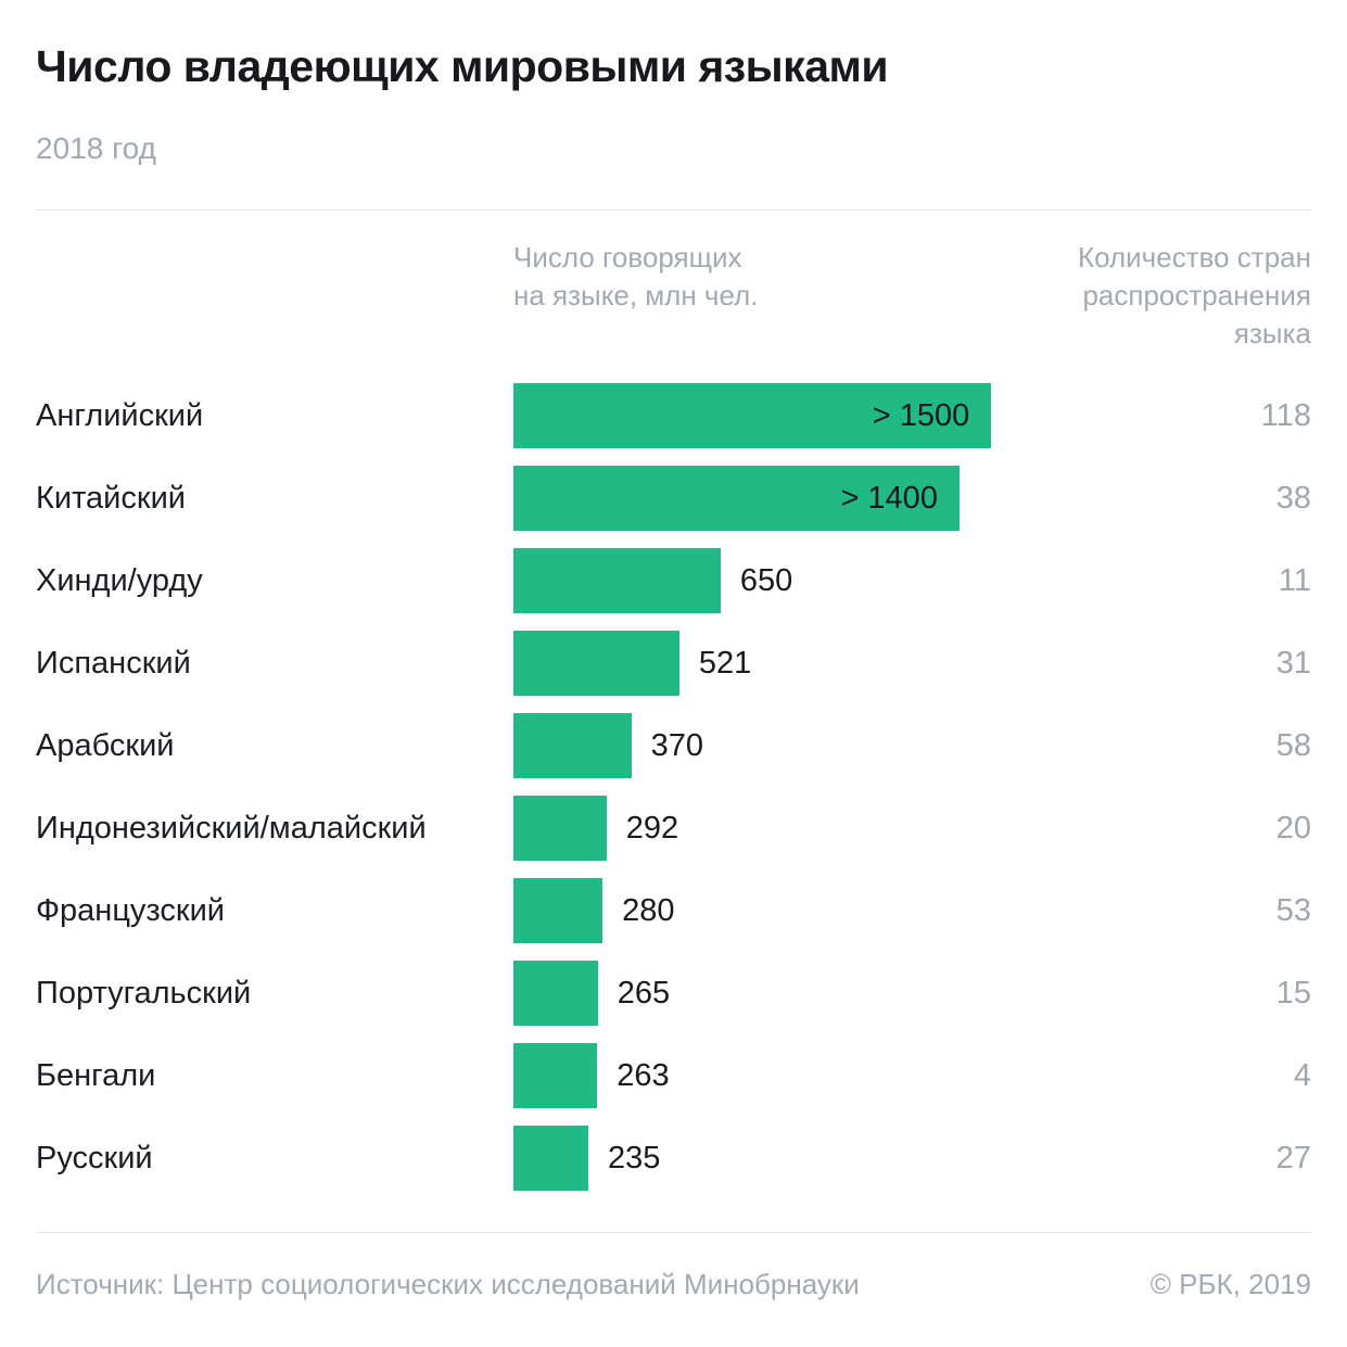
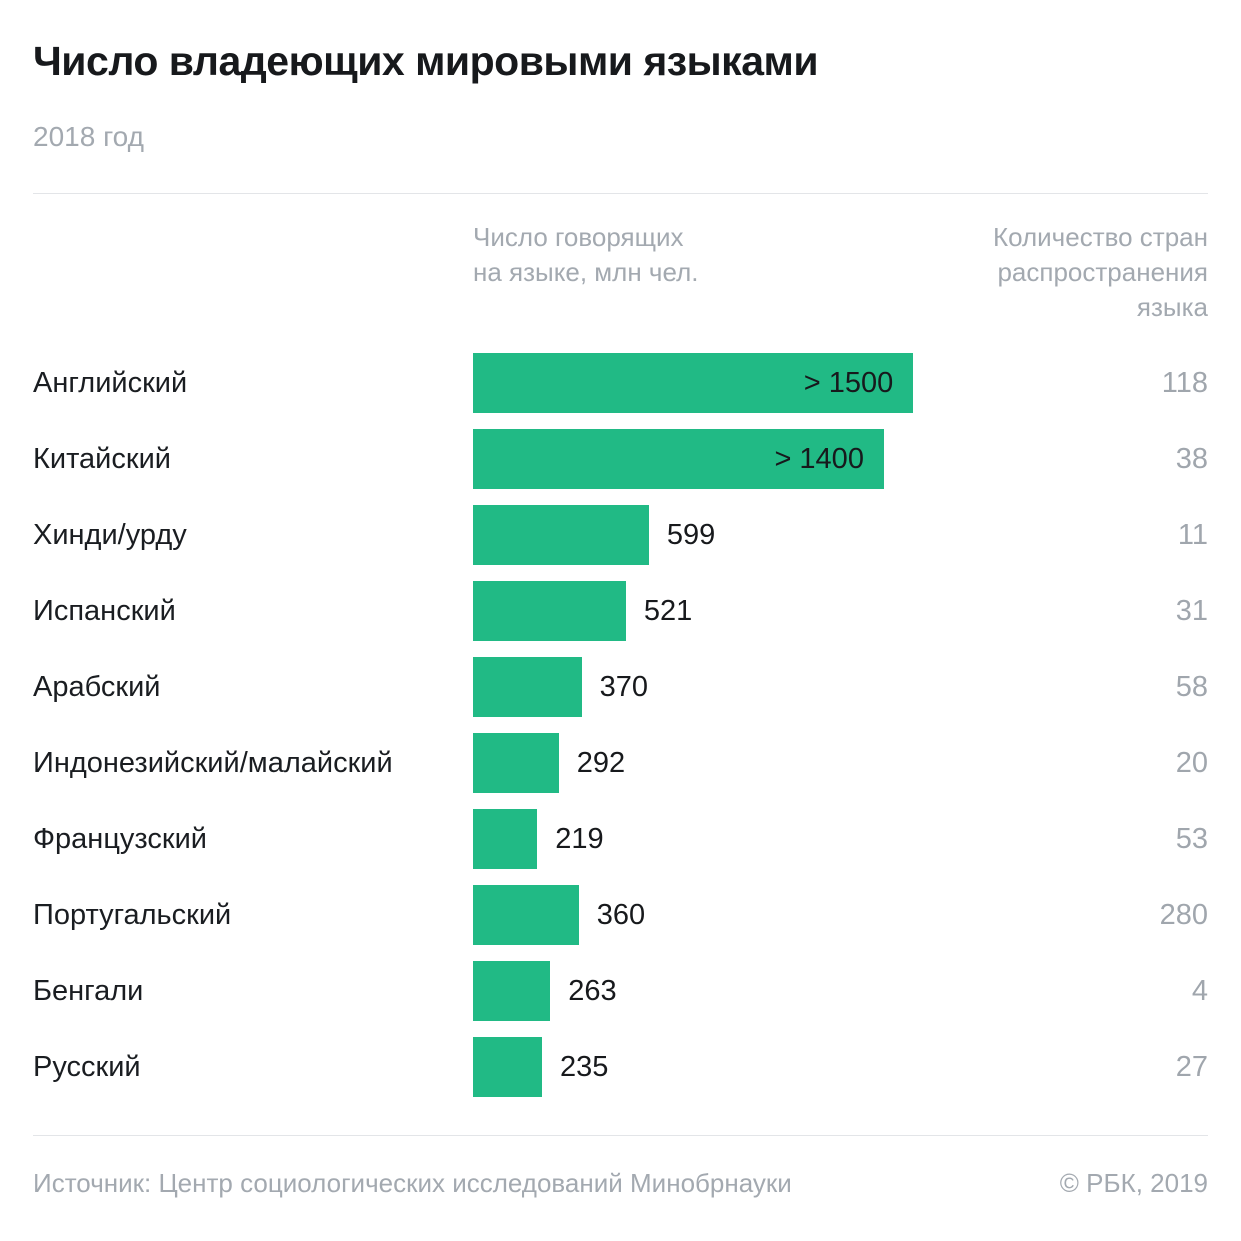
Число говорящих на языке, млн чел./Хинди/урду: 650 -> 599
Число говорящих на языке, млн чел./Французский: 280 -> 219
Число говорящих на языке, млн чел./Португальский: 265 -> 360
Количество стран распространения языка/Португальский: 15 -> 280
